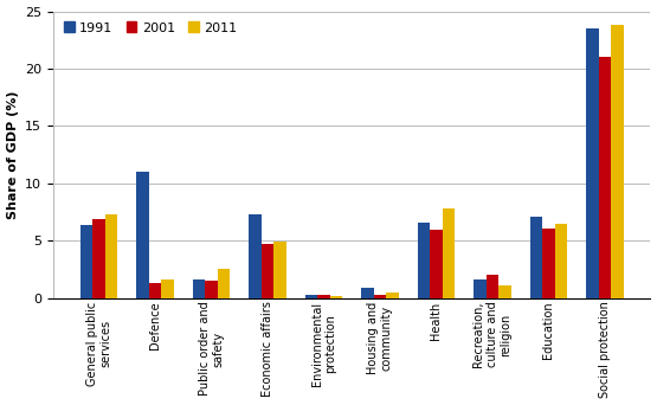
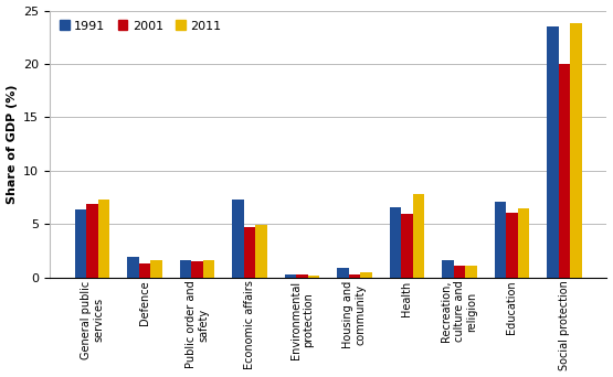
1991/Defence: 11.0 -> 1.9
2011/Public order and safety: 2.6 -> 1.6
2001/Recreation, culture and religion: 2.0 -> 1.1
2001/Social protection: 21.0 -> 20.0
